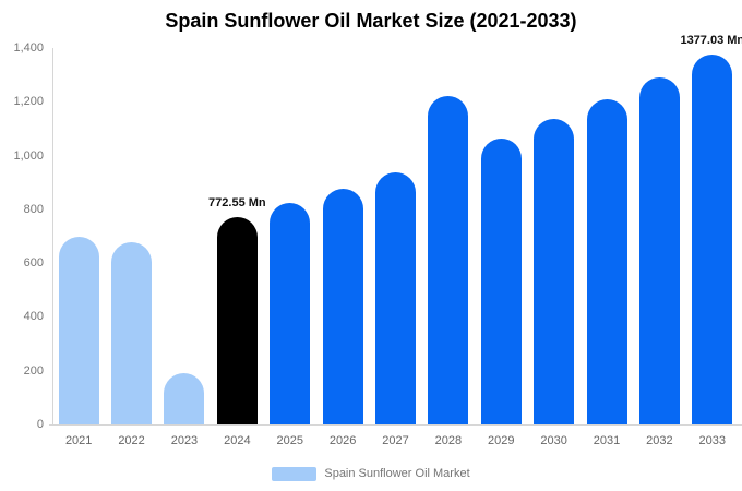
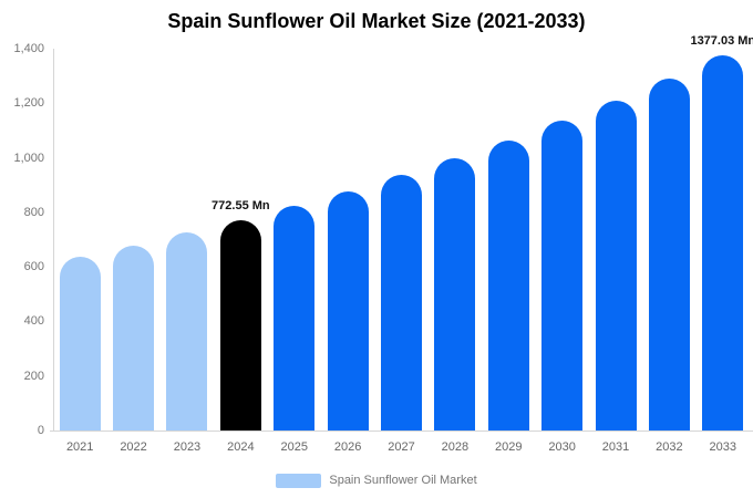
2021: 700 -> 640
2023: 190 -> 720
2028: 1220 -> 1000
